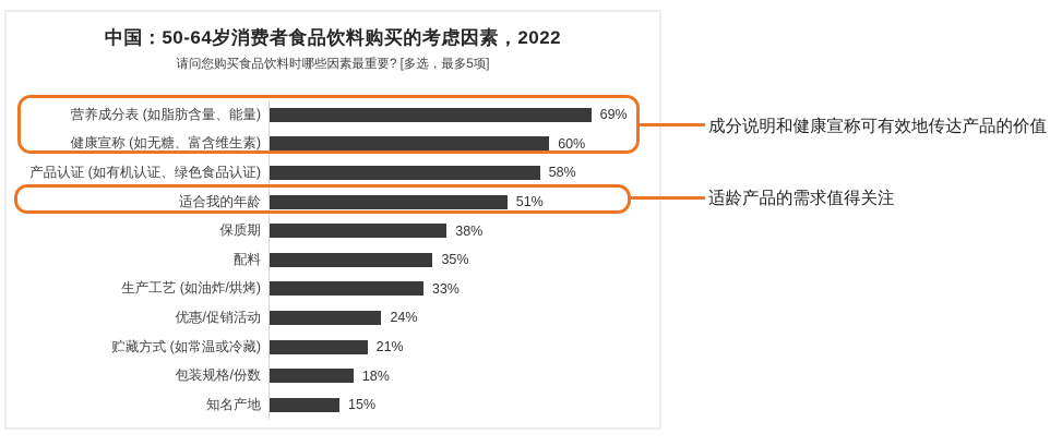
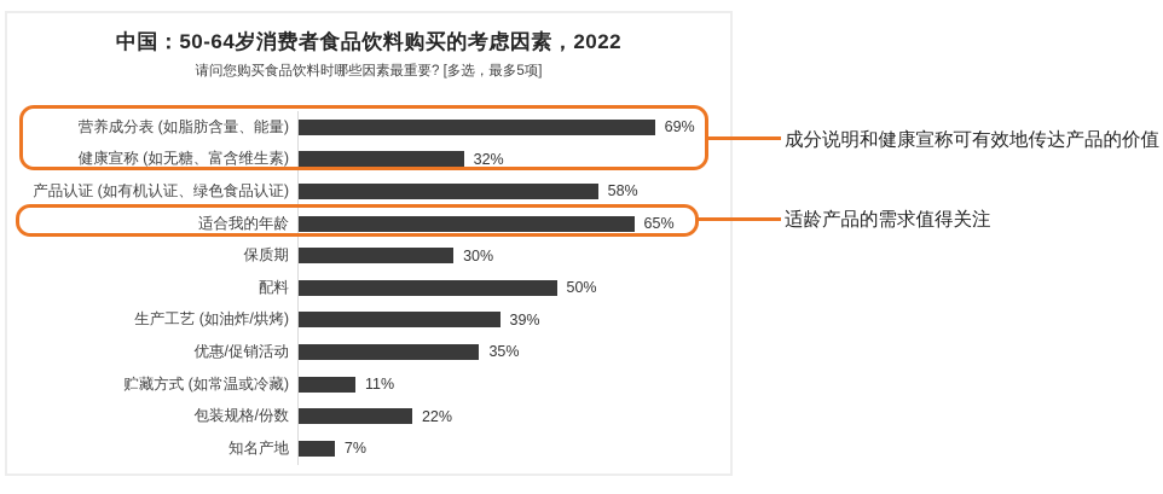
健康宣称 (如无糖、富含维生素): 60% -> 32%
适合我的年龄: 51% -> 65%
保质期: 38% -> 30%
配料: 35% -> 50%
生产工艺 (如油炸/烘烤): 33% -> 39%
优惠/促销活动: 24% -> 35%
贮藏方式 (如常温或冷藏): 21% -> 11%
包装规格/份数: 18% -> 22%
知名产地: 15% -> 7%
